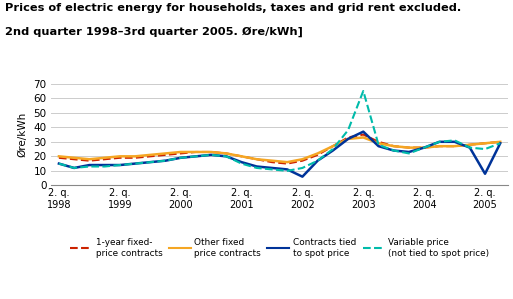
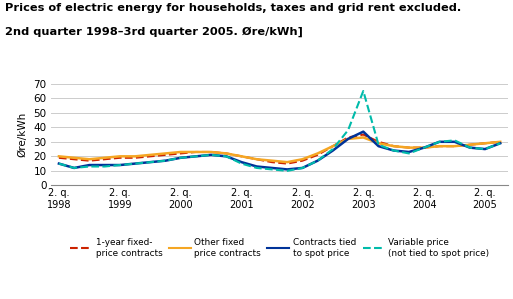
Contracts tied to spot price/2. q. 2002: 6 -> 12
Contracts tied to spot price/2. q. 2005: 8 -> 25
